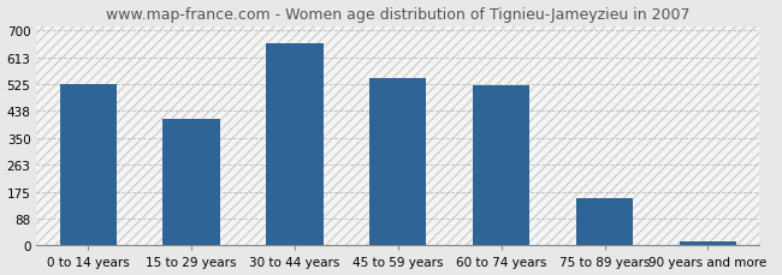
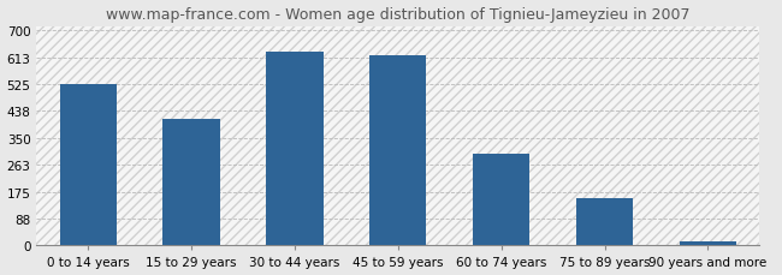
30 to 44 years: 660 -> 630
45 to 59 years: 545 -> 618
60 to 74 years: 520 -> 298
